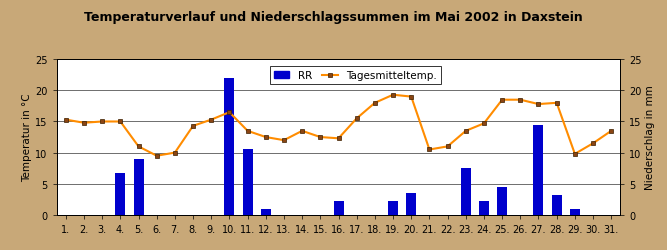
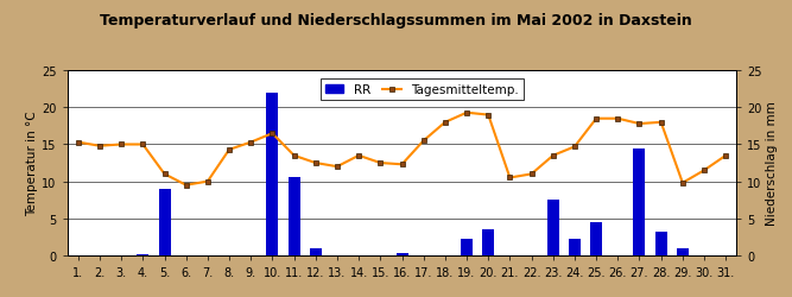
RR/4.: 6.8 -> 0.1
RR/16.: 2.2 -> 0.3
